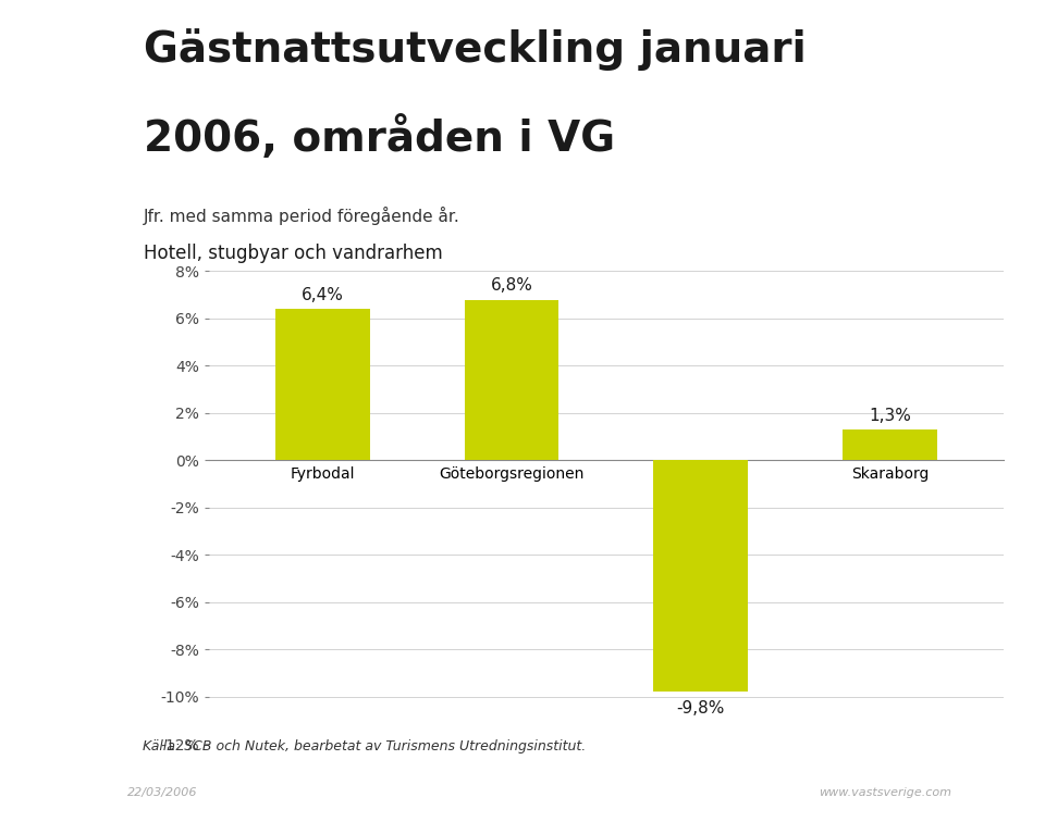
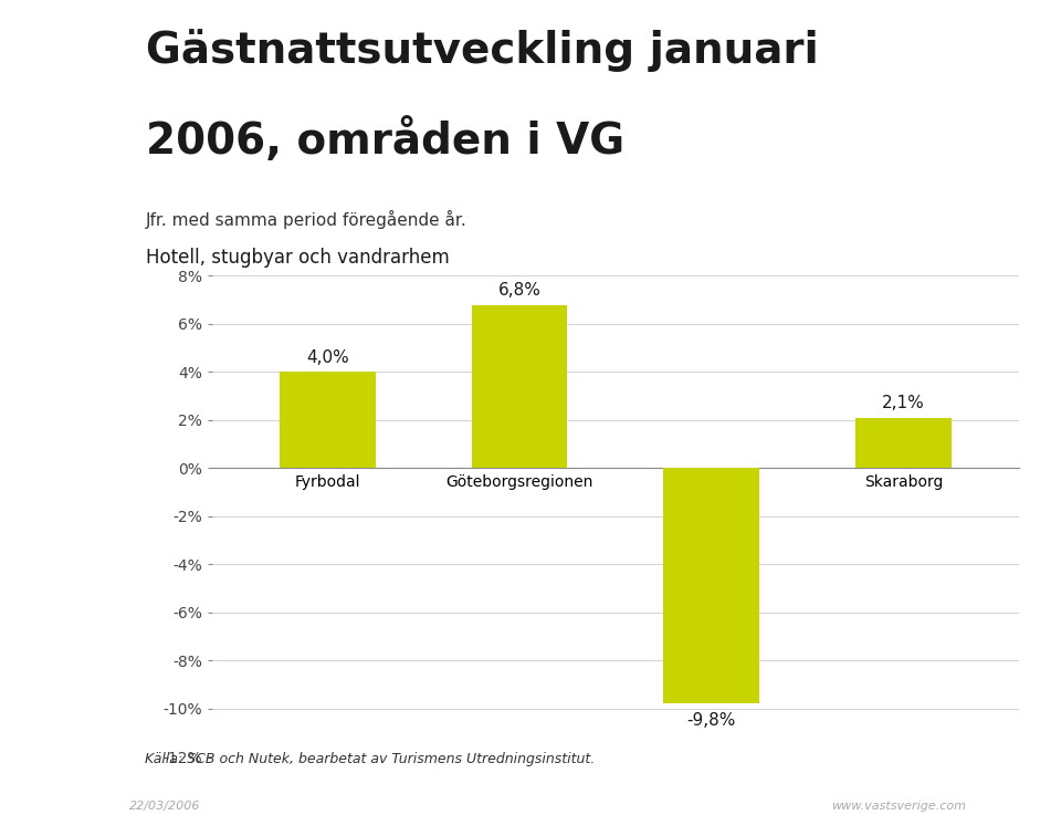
Fyrbodal: 6,4% -> 4,0%
Skaraborg: 1,3% -> 2,1%
